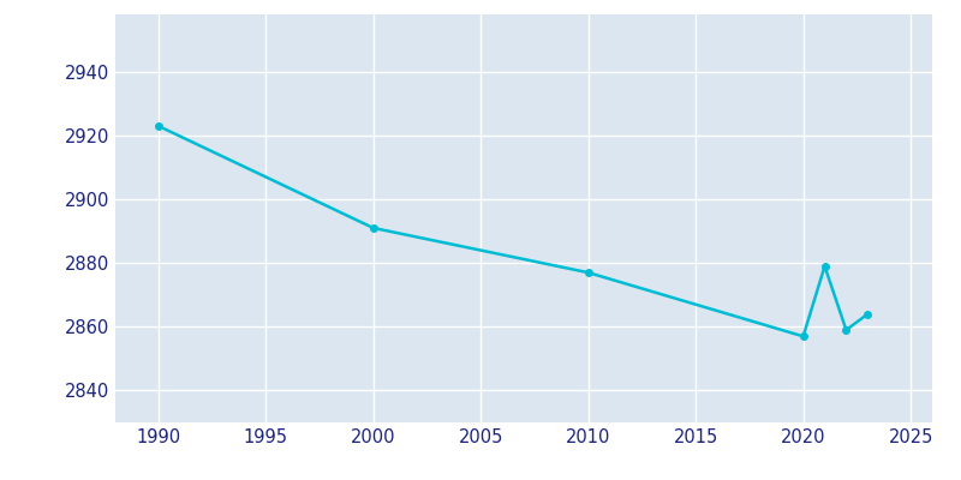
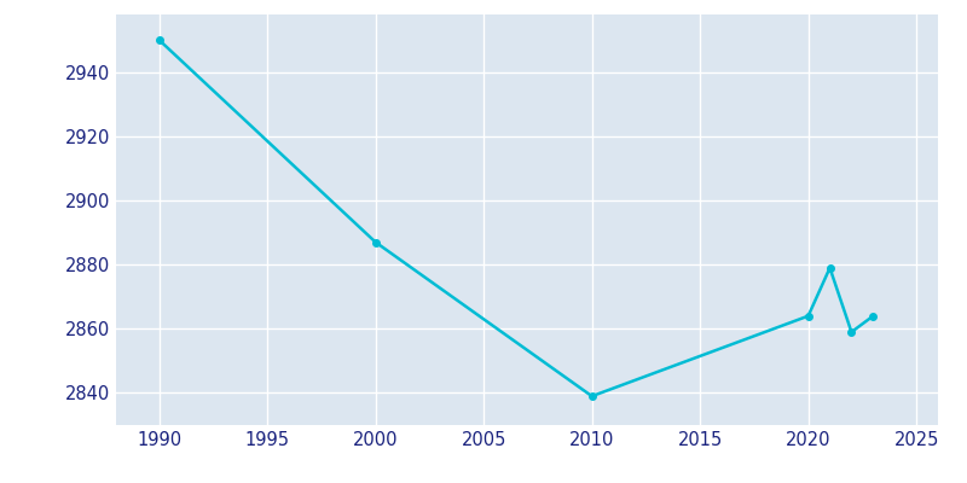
1990: 2923 -> 2950
2000: 2891 -> 2887
2010: 2877 -> 2839
2020: 2857 -> 2864
